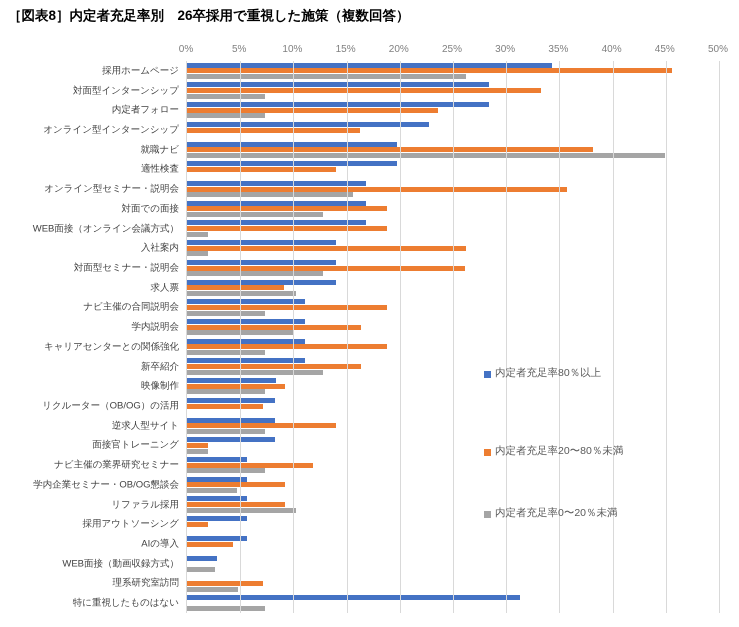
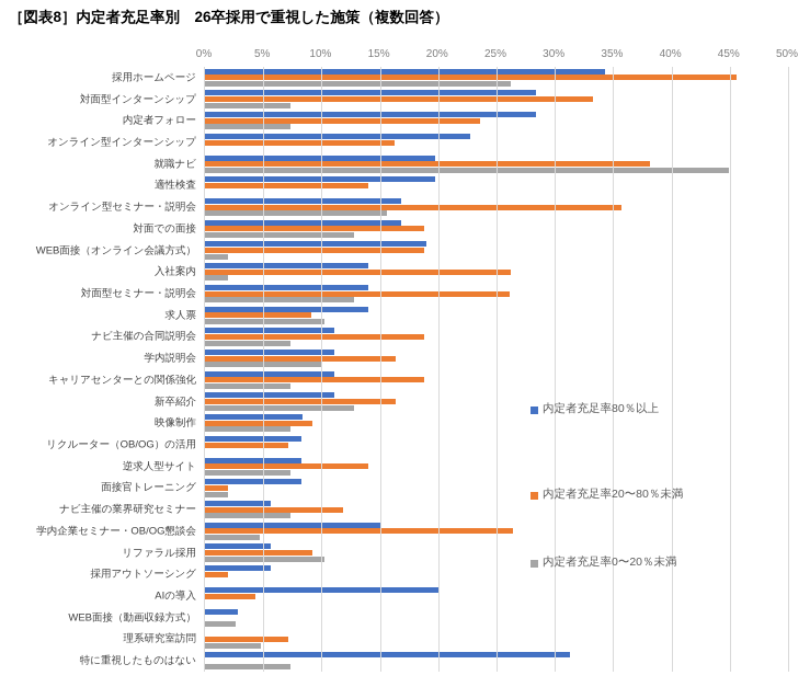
内定者充足率80％以上/WEB面接（オンライン会議方式）: 16.8% -> 19.0%
内定者充足率80％以上/学内企業セミナー・OB/OG懇談会: 5.6% -> 15.1%
内定者充足率20〜80％未満/学内企業セミナー・OB/OG懇談会: 9.2% -> 26.4%
内定者充足率80％以上/AIの導入: 5.6% -> 20.1%
